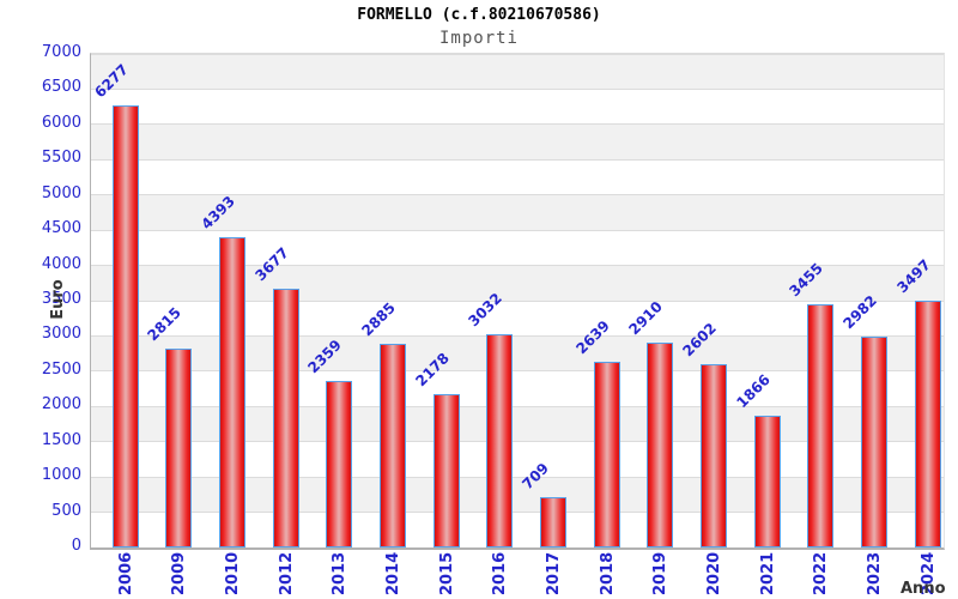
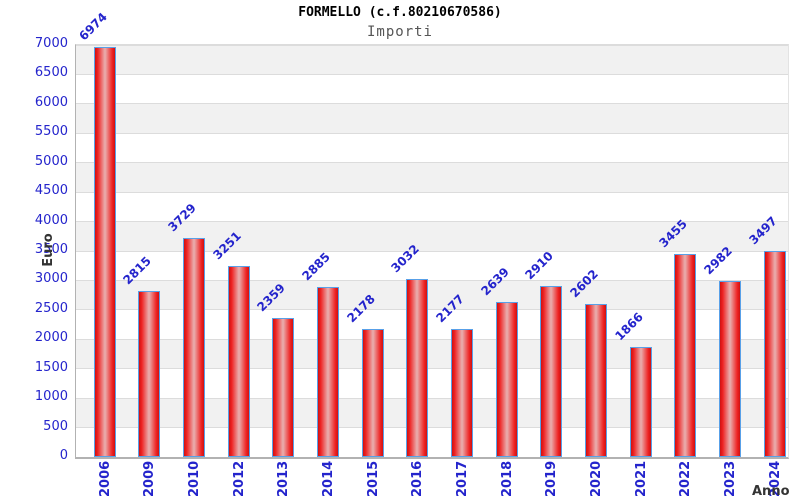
2006: 6277 -> 6974
2010: 4393 -> 3729
2012: 3677 -> 3251
2017: 709 -> 2177
